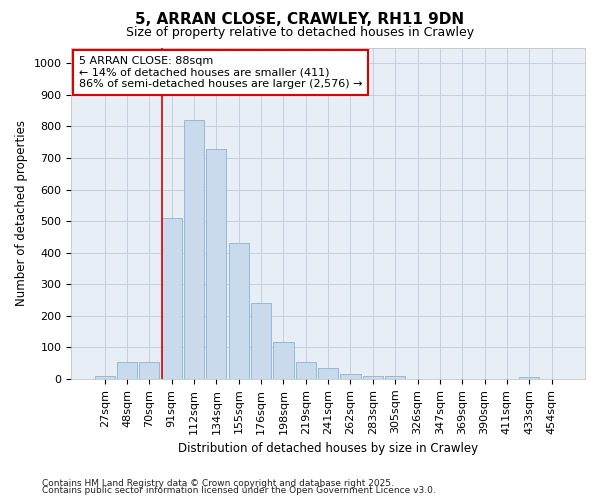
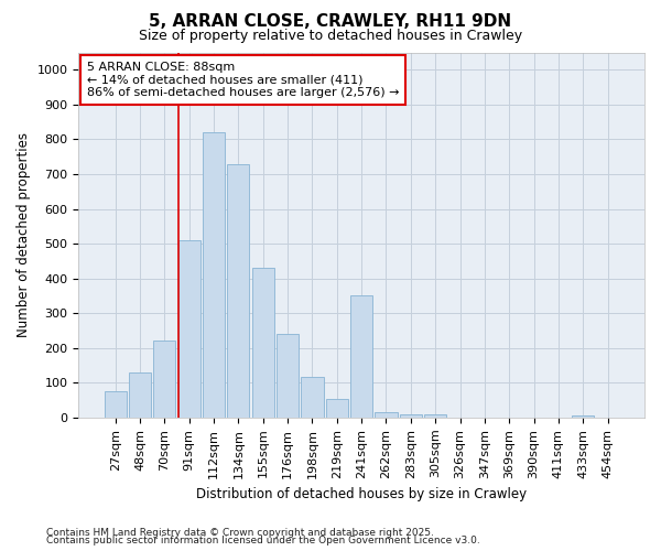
27sqm: 8 -> 75
48sqm: 55 -> 130
70sqm: 55 -> 220
241sqm: 35 -> 350
